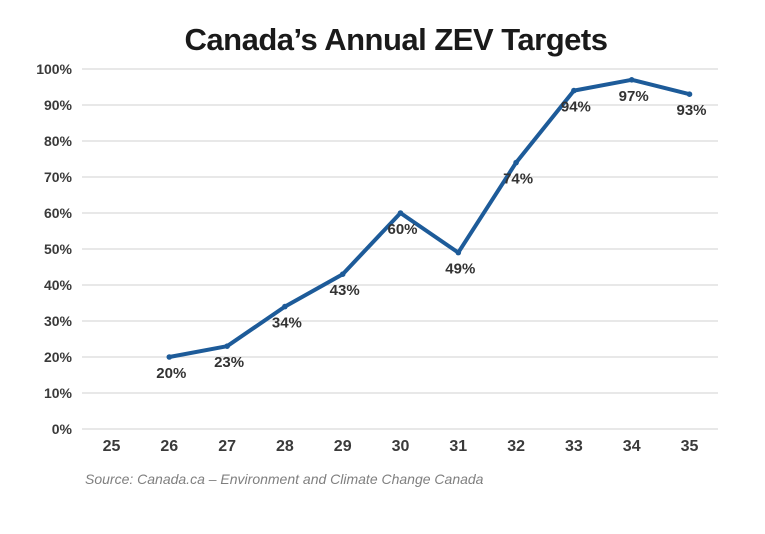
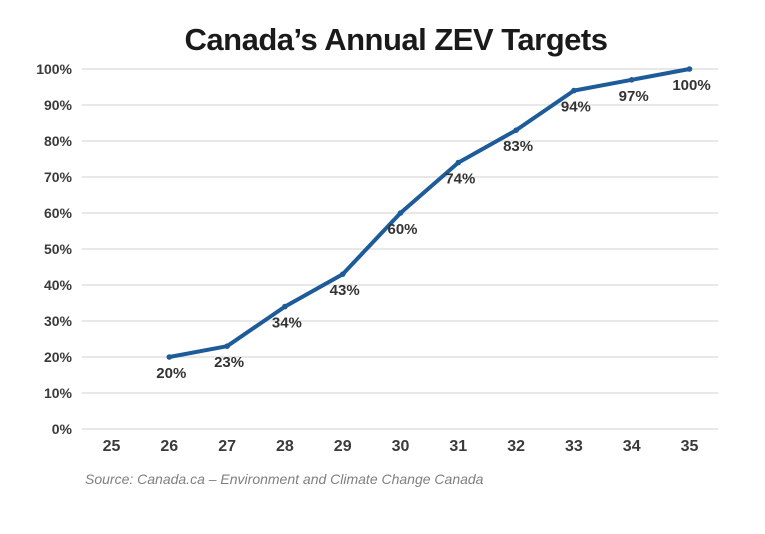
31: 49% -> 74%
32: 74% -> 83%
35: 93% -> 100%
